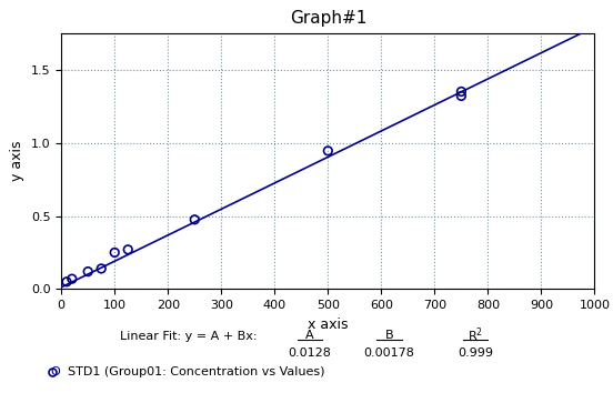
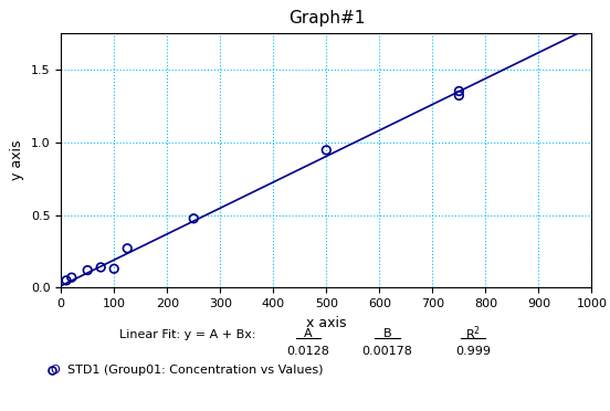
100: 0.25 -> 0.13
